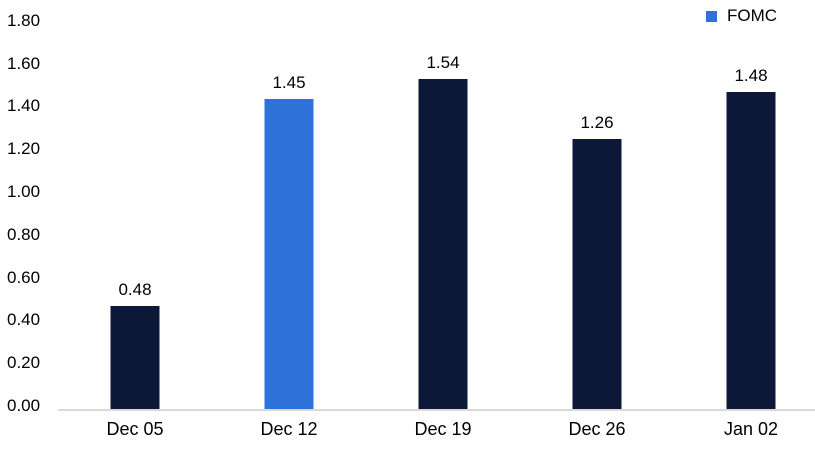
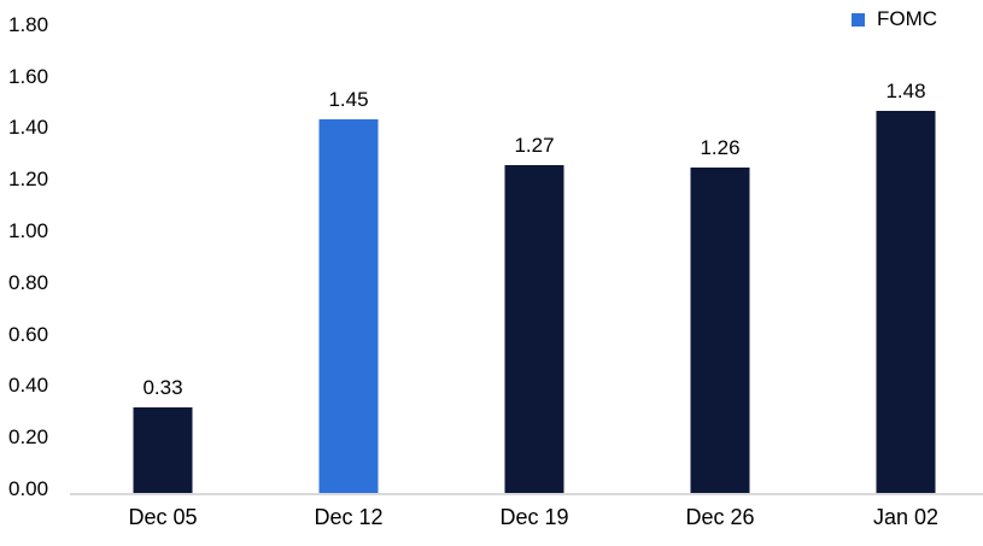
Dec 05: 0.48 -> 0.33
Dec 19: 1.54 -> 1.27
